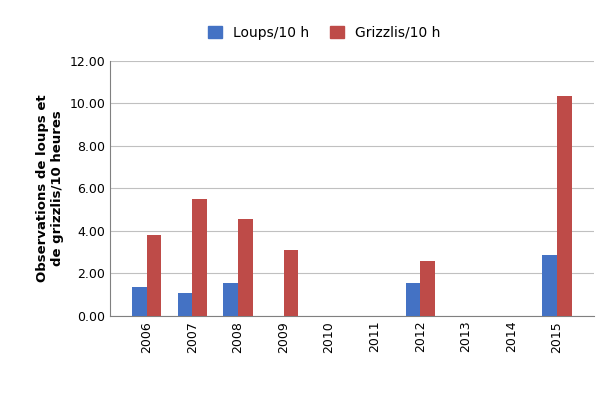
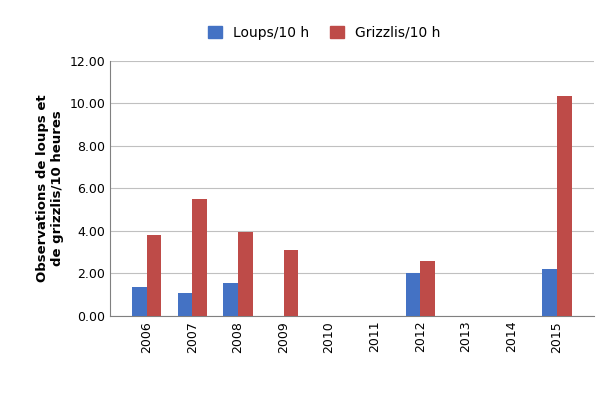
Grizzlis/10 h/2008: 4.55 -> 3.95
Loups/10 h/2012: 1.55 -> 2.00
Loups/10 h/2015: 2.85 -> 2.20
